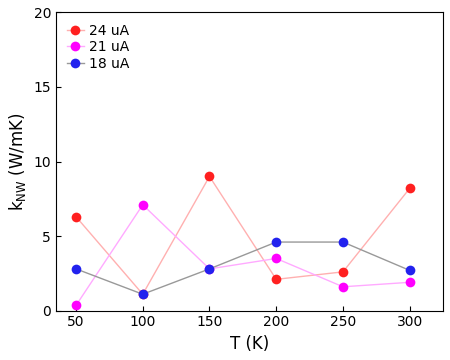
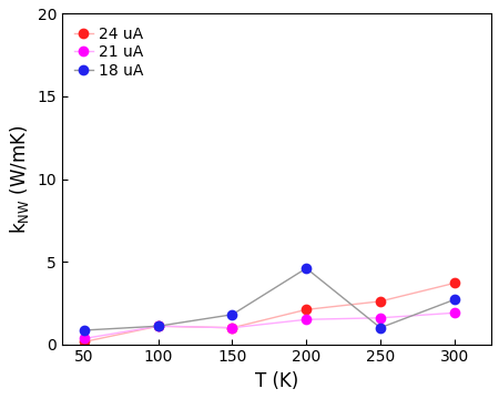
24 uA/50: 6.3 -> 0.1
18 uA/50: 2.8 -> 0.8
21 uA/100: 7.1 -> 1.1
24 uA/150: 9.0 -> 1.0
21 uA/150: 2.8 -> 1.0
18 uA/150: 2.8 -> 1.8
21 uA/200: 3.5 -> 1.5
18 uA/250: 4.6 -> 1.0
24 uA/300: 8.2 -> 3.7
